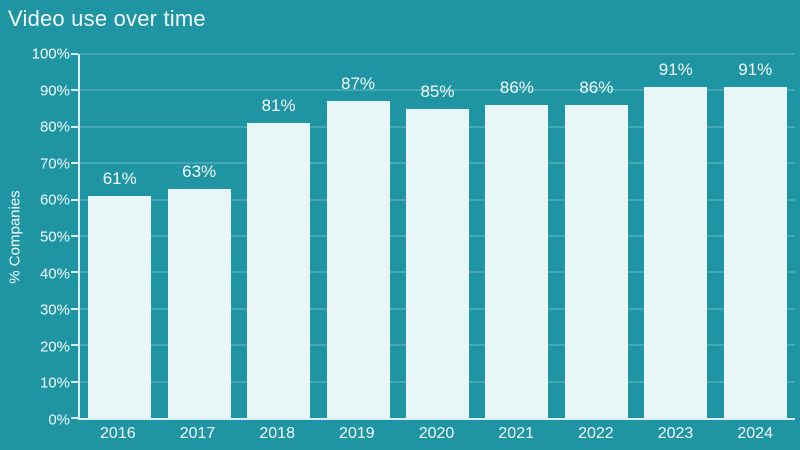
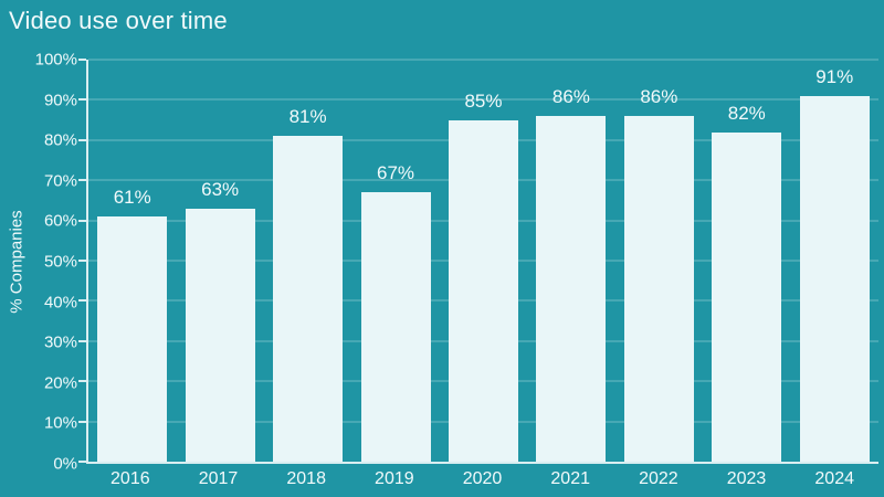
2019: 87% -> 67%
2023: 91% -> 82%
